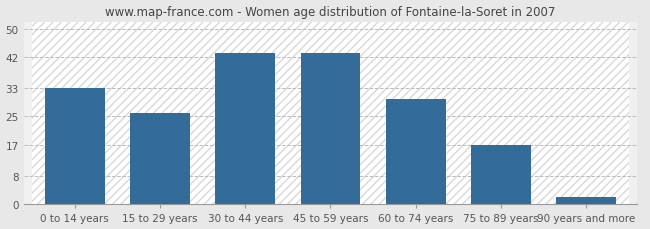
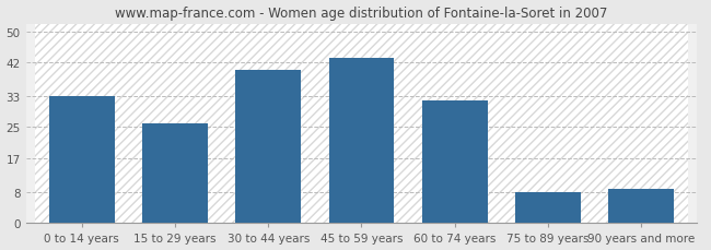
30 to 44 years: 43 -> 40
60 to 74 years: 30 -> 32
75 to 89 years: 17 -> 8
90 years and more: 2 -> 9
